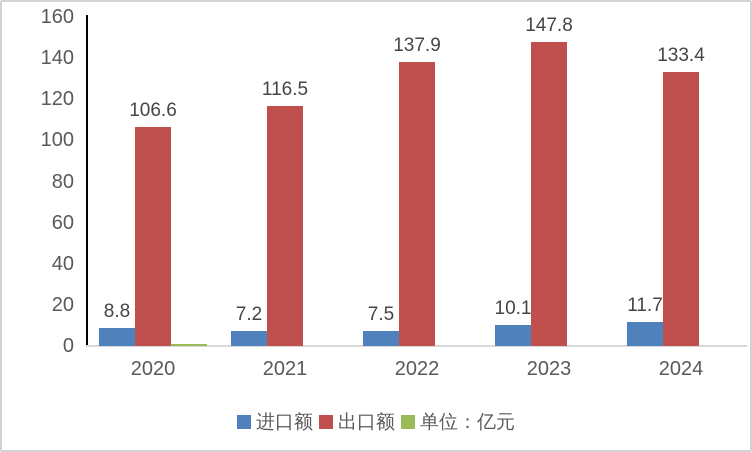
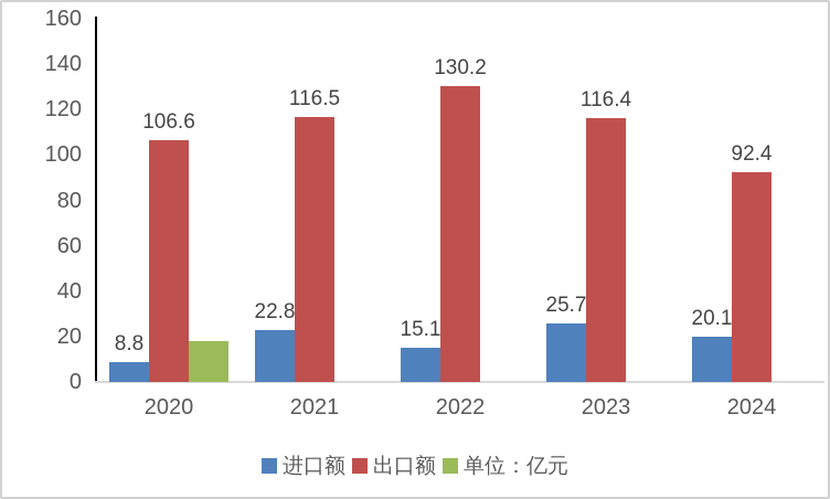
单位：亿元/2020: 1 -> 18
进口额/2021: 7.2 -> 22.8
进口额/2022: 7.5 -> 15.1
出口额/2022: 137.9 -> 130.2
进口额/2023: 10.1 -> 25.7
出口额/2023: 147.8 -> 116.4
进口额/2024: 11.7 -> 20.1
出口额/2024: 133.4 -> 92.4
